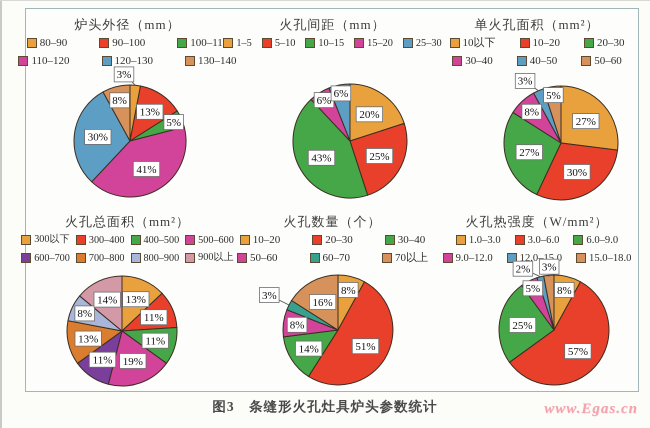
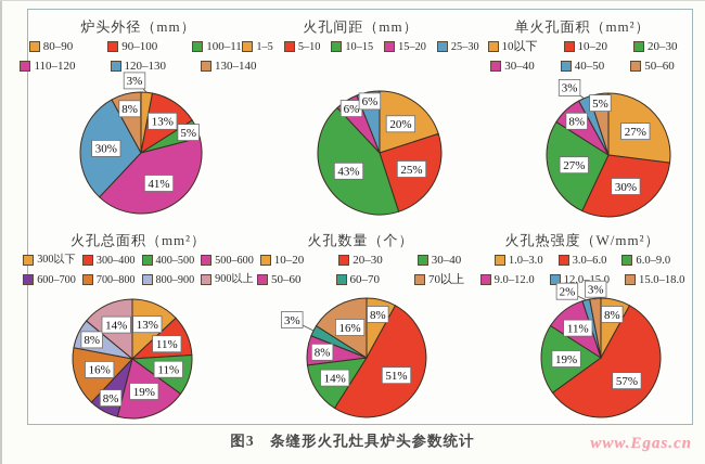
火孔总面积（mm²）/600–700: 11% -> 8%
火孔总面积（mm²）/700–800: 13% -> 16%
火孔热强度（W/mm²）/6.0–9.0: 25% -> 19%
火孔热强度（W/mm²）/9.0–12.0: 5% -> 11%
